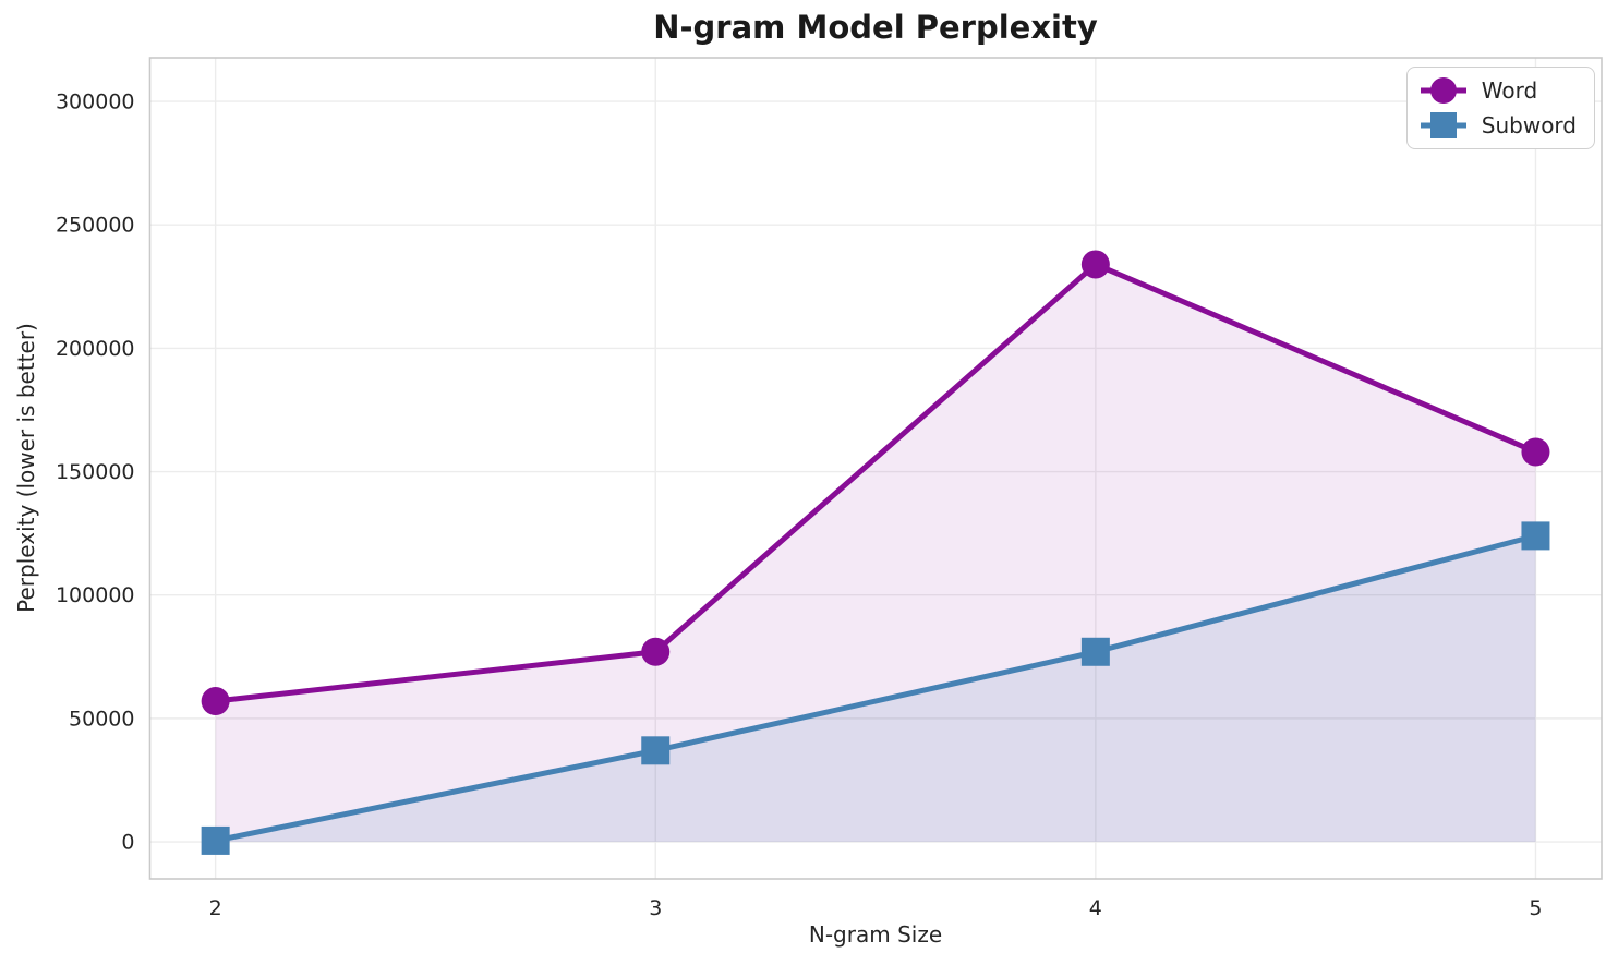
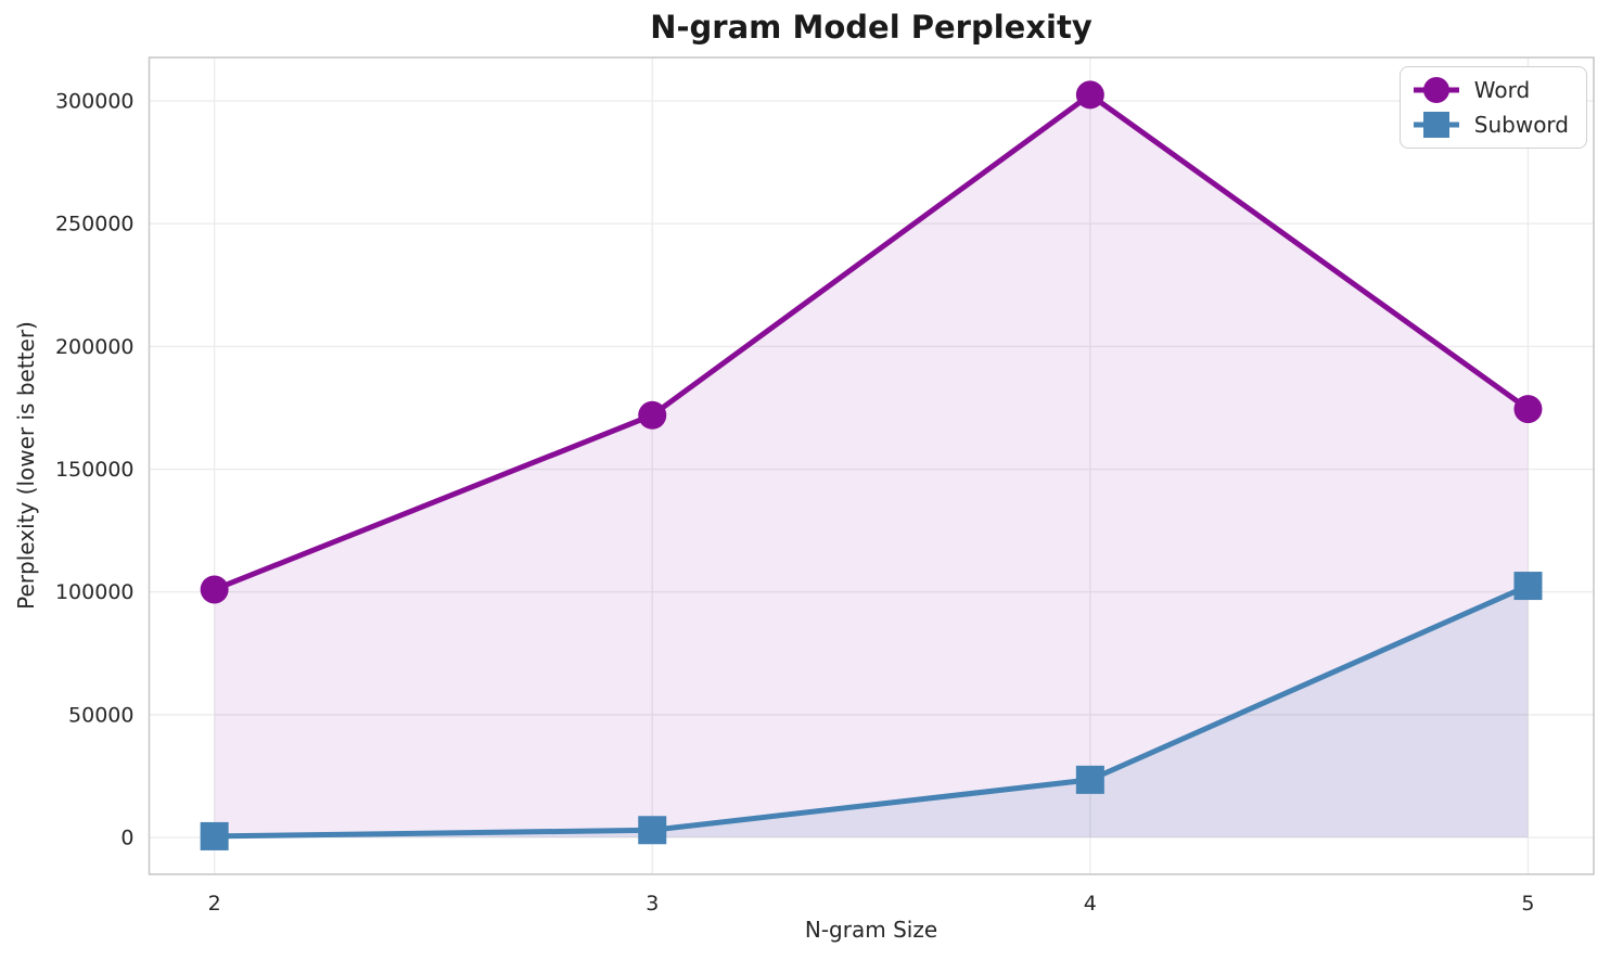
Word/2: 57000 -> 101000
Word/3: 77000 -> 172000
Subword/3: 37000 -> 3000
Word/4: 234000 -> 302000
Subword/4: 77000 -> 24000
Word/5: 158000 -> 174000
Subword/5: 124000 -> 102000
